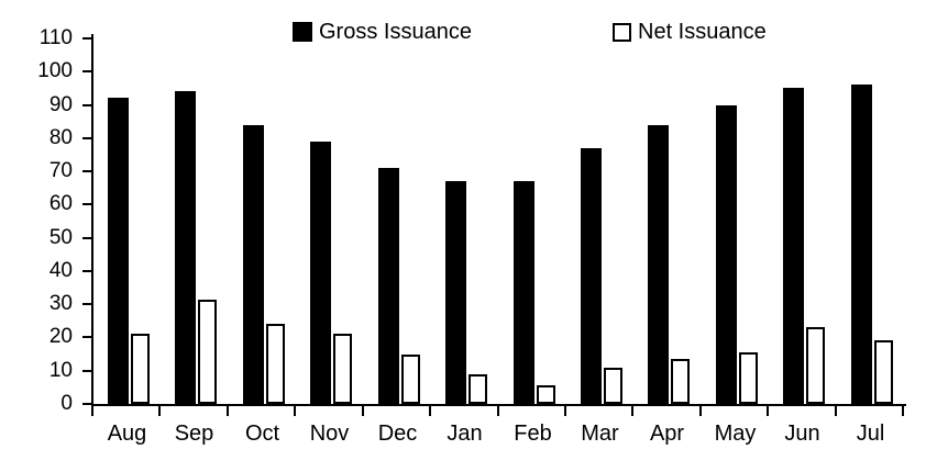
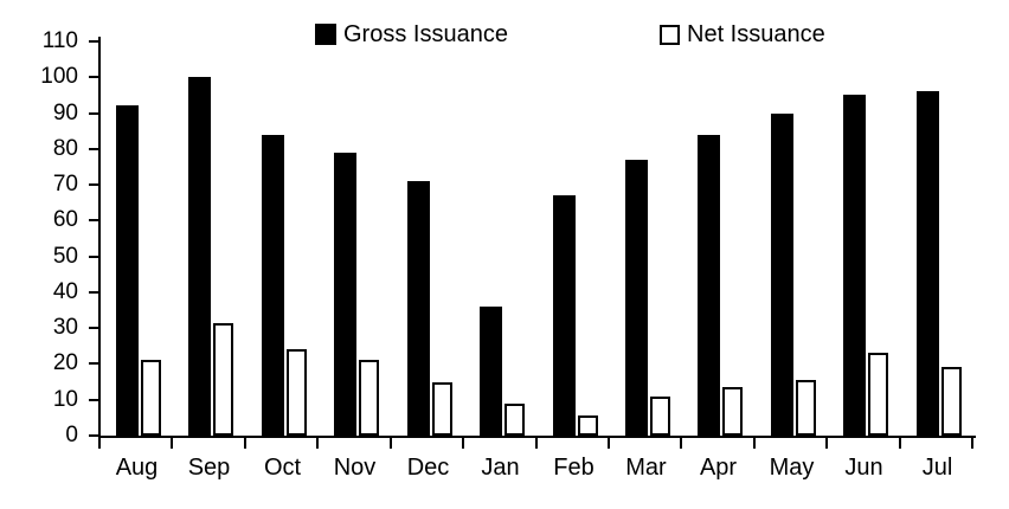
Gross Issuance/Sep: 94 -> 100
Gross Issuance/Jan: 67 -> 36
